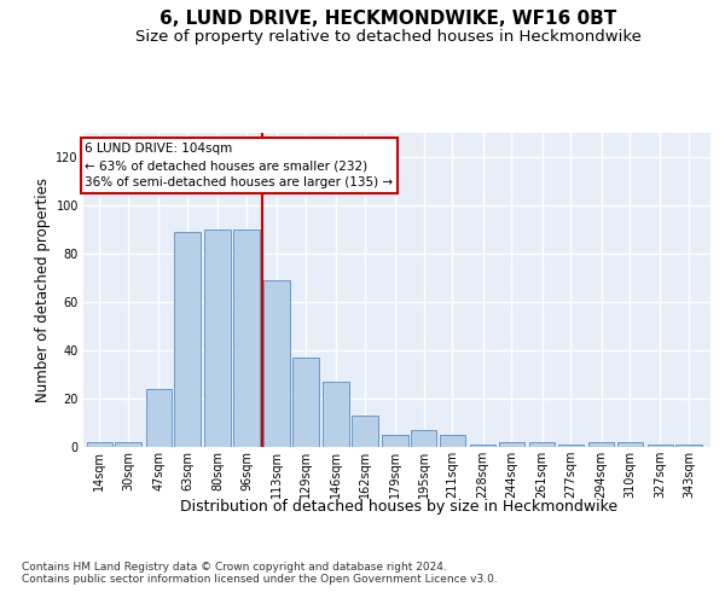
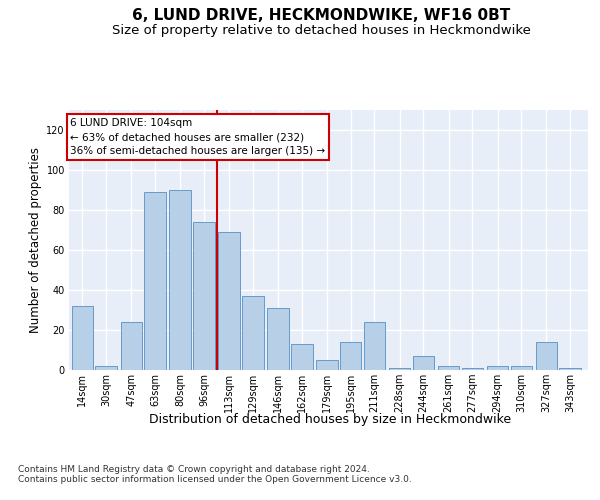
14sqm: 2 -> 32
96sqm: 90 -> 74
146sqm: 27 -> 31
195sqm: 7 -> 14
211sqm: 5 -> 24
244sqm: 2 -> 7
327sqm: 1 -> 14
